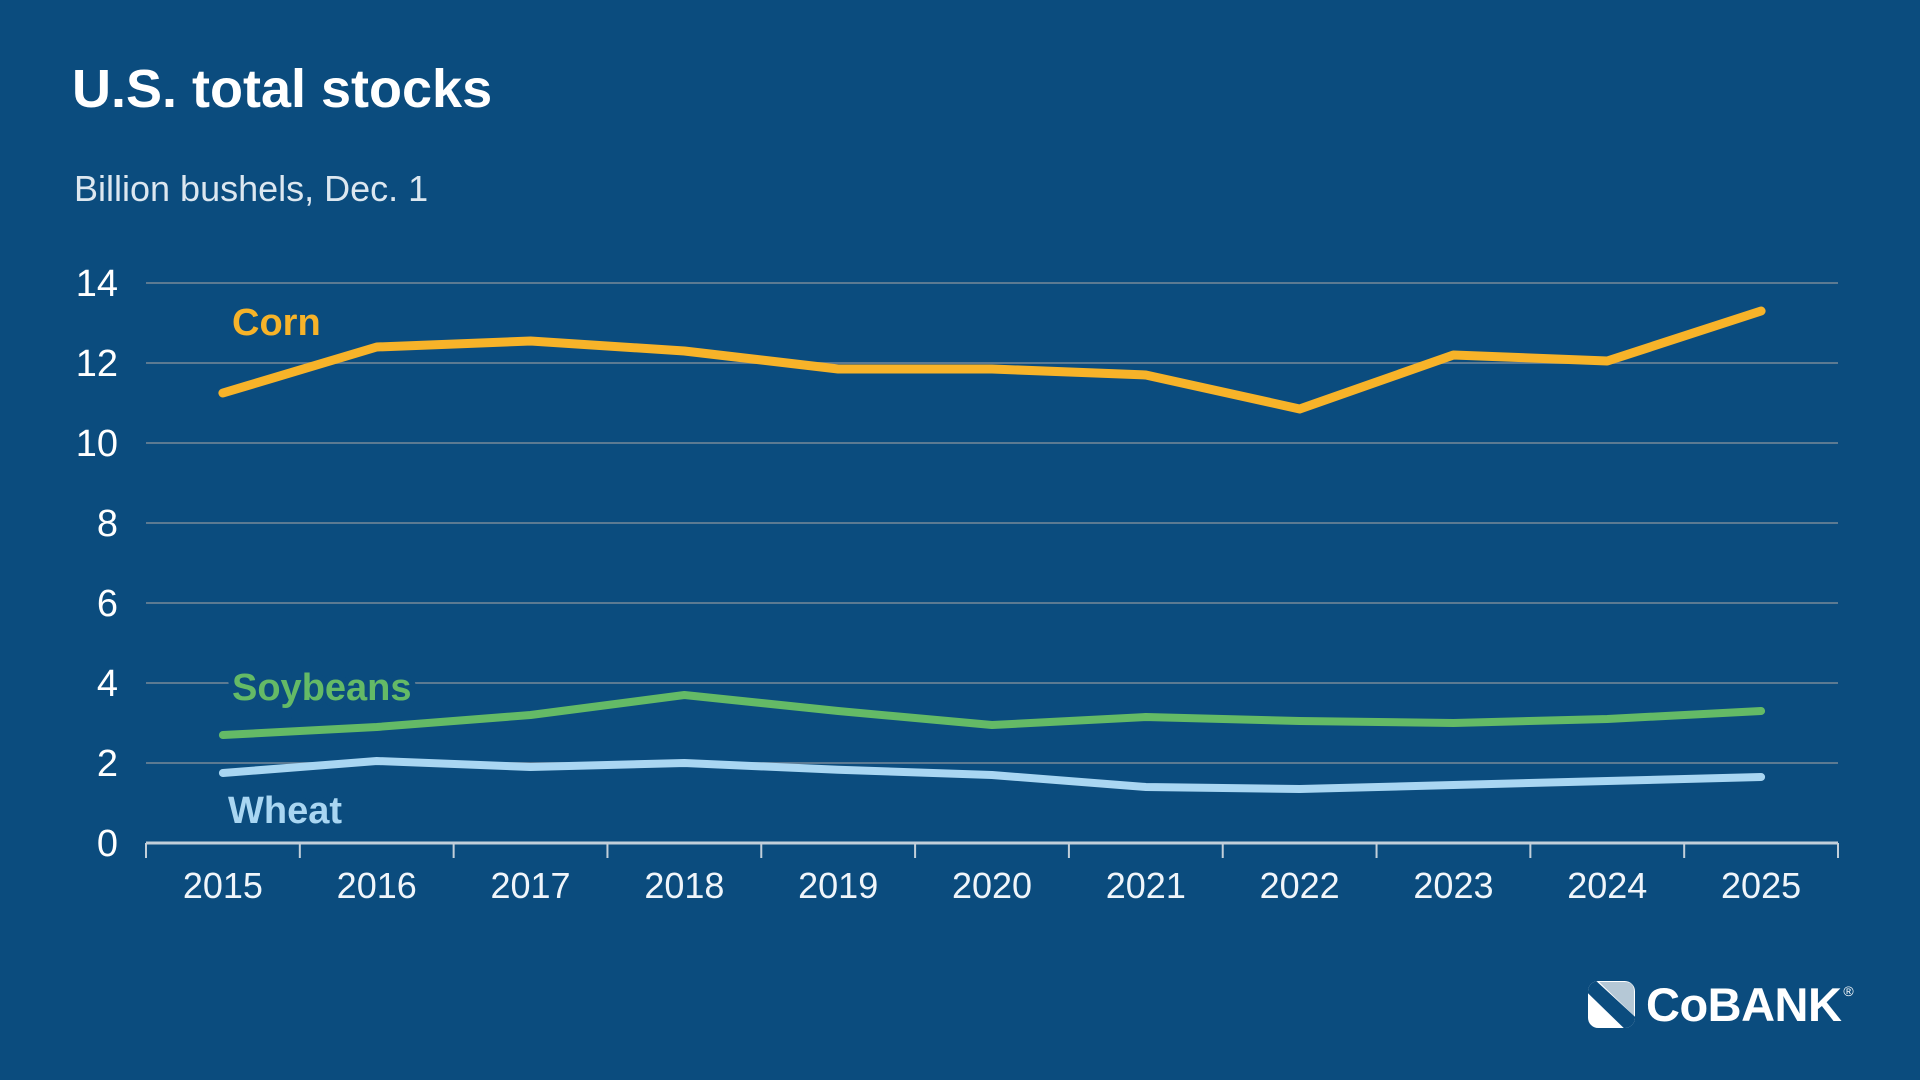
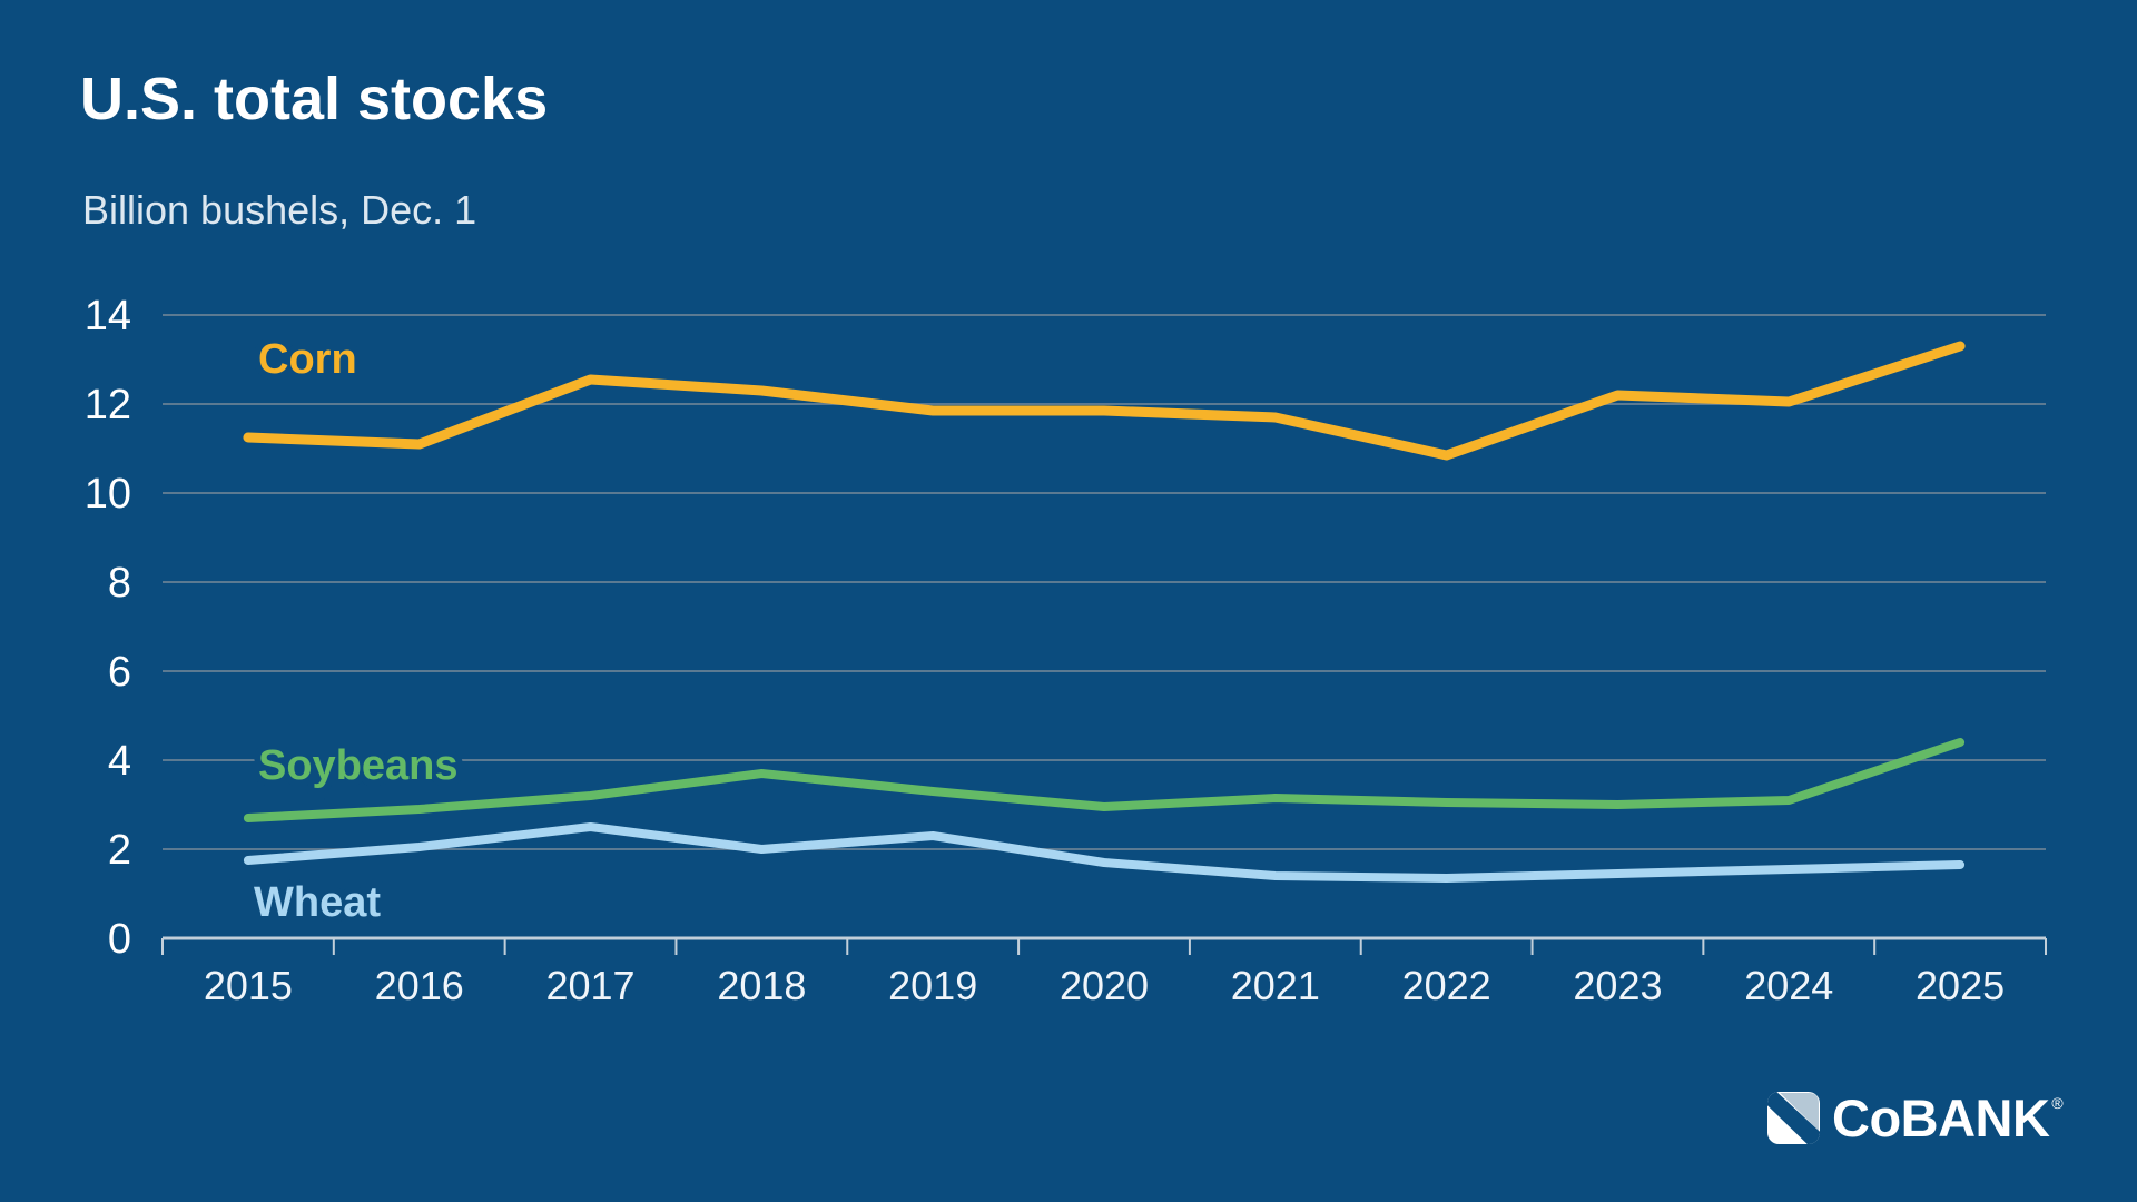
Corn/2016: 12.4 -> 11.1
Wheat/2017: 1.9 -> 2.5
Wheat/2019: 1.8 -> 2.3
Soybeans/2025: 3.3 -> 4.4
